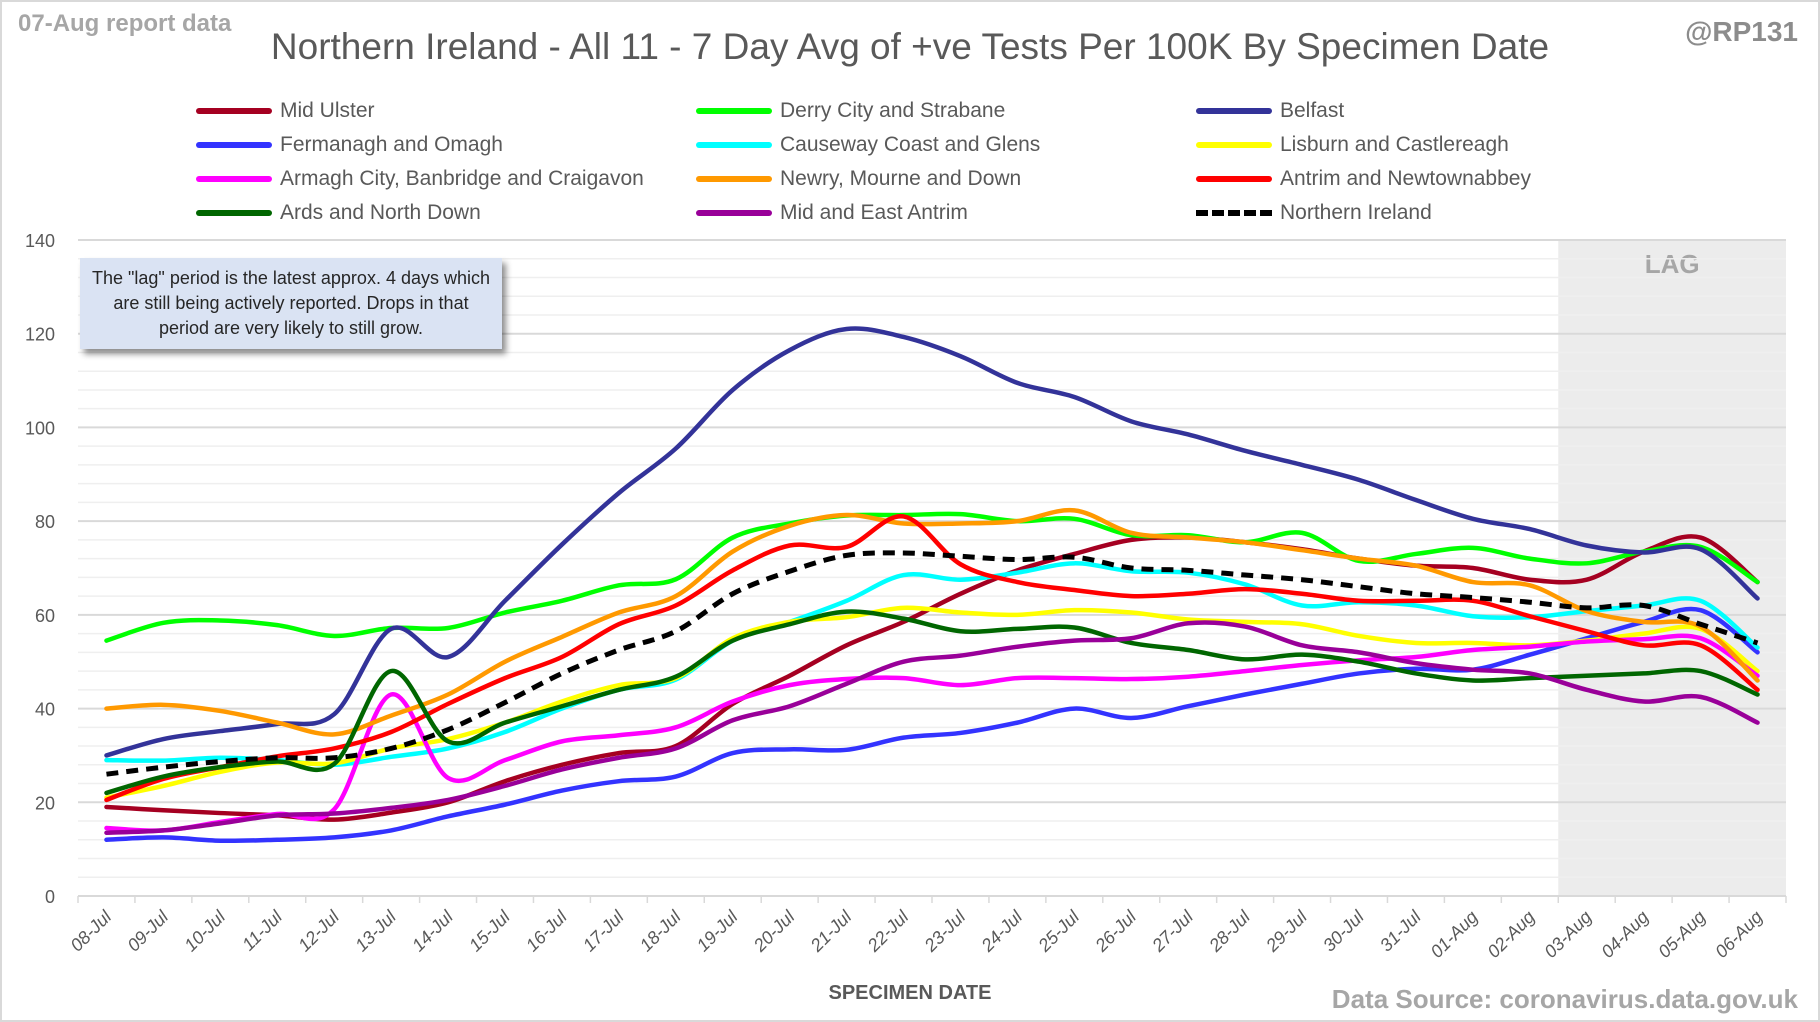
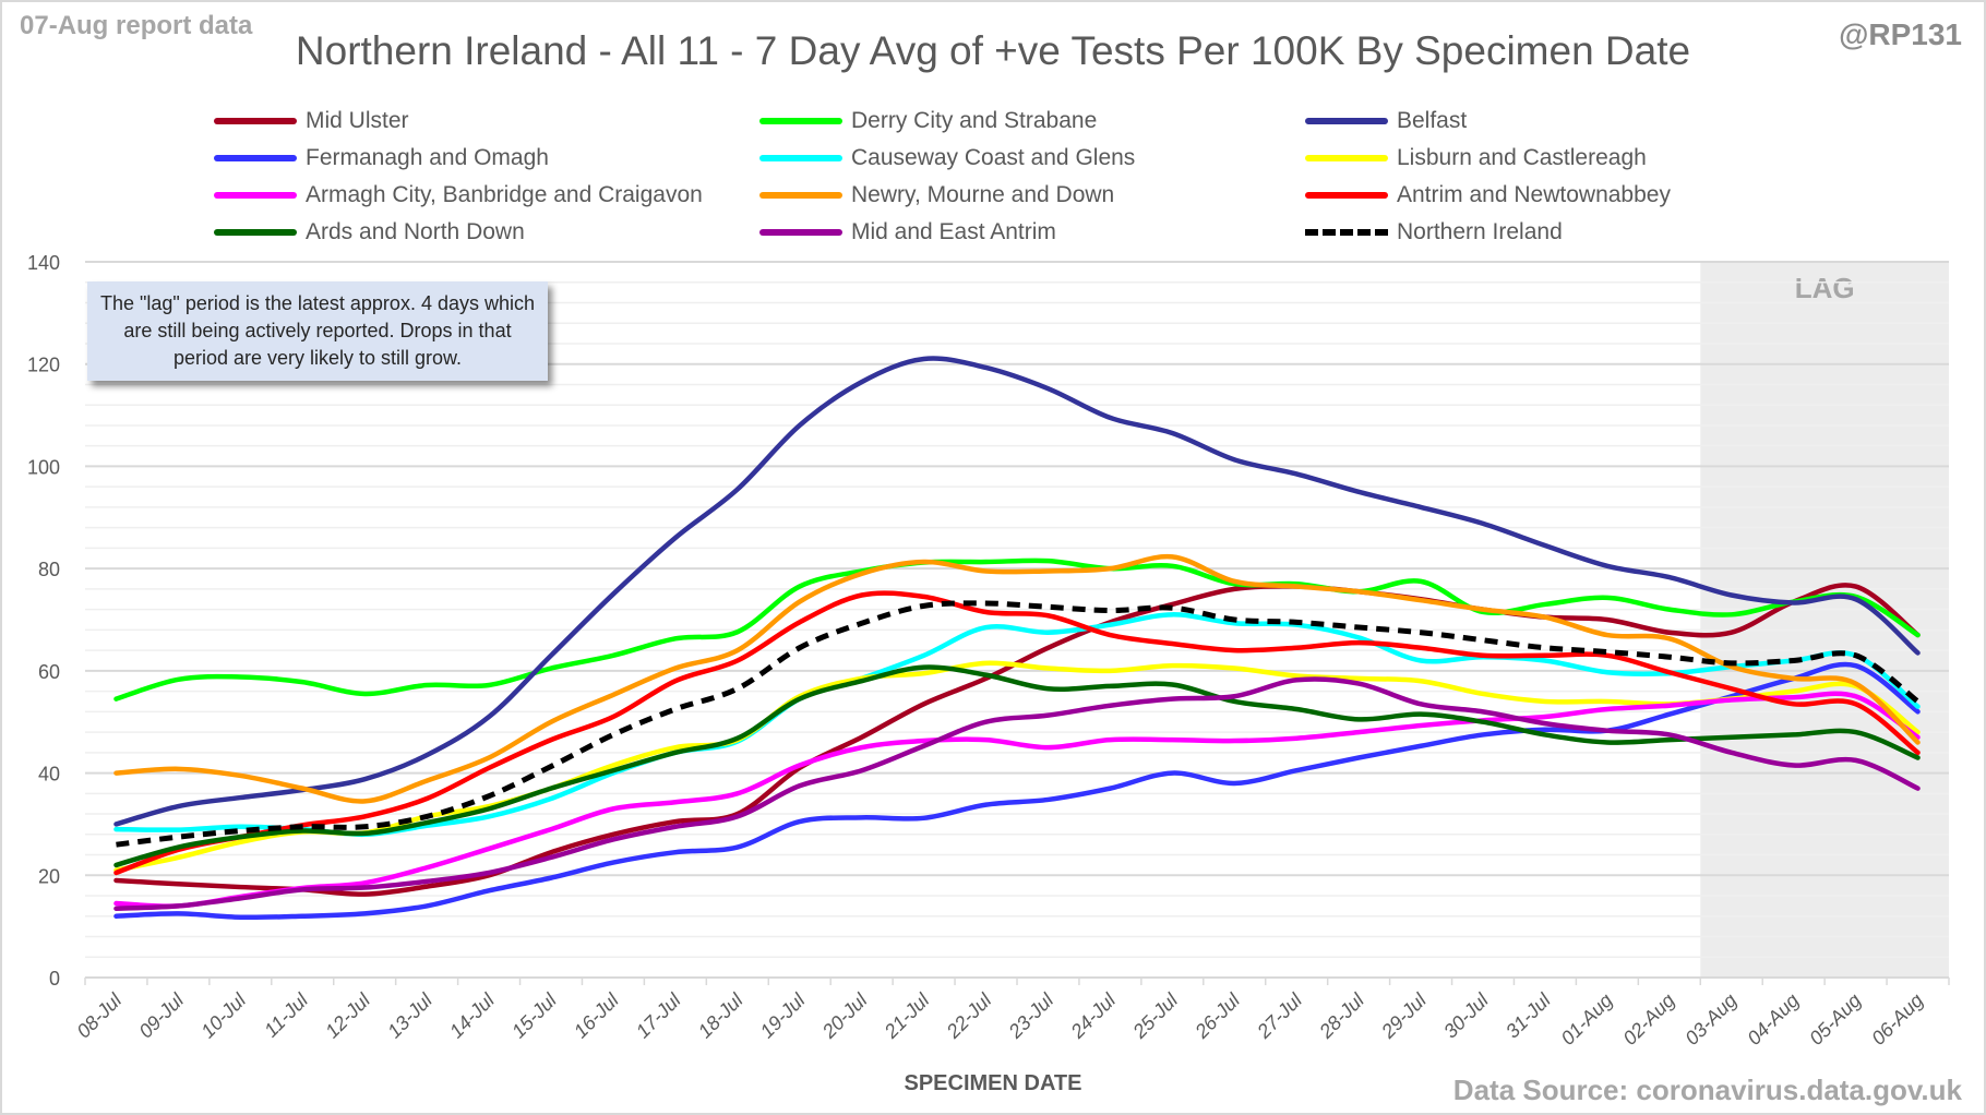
Belfast/13-Jul: 57 -> 44
Armagh City, Banbridge and Craigavon/13-Jul: 43 -> 22
Ards and North Down/13-Jul: 48 -> 30
Antrim and Newtownabbey/22-Jul: 81 -> 72
Northern Ireland/05-Aug: 58 -> 63
